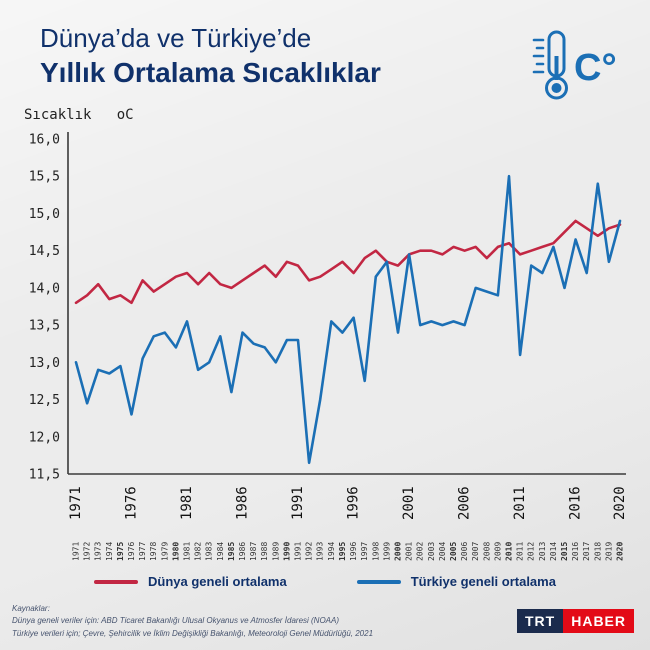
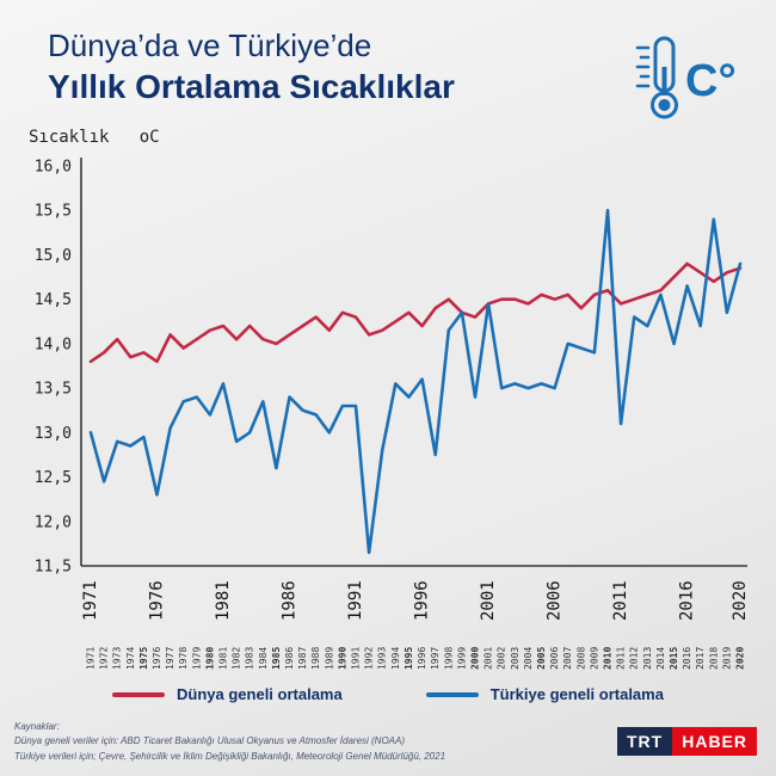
Türkiye geneli ortalama/1993: 12,5 -> 12,8
